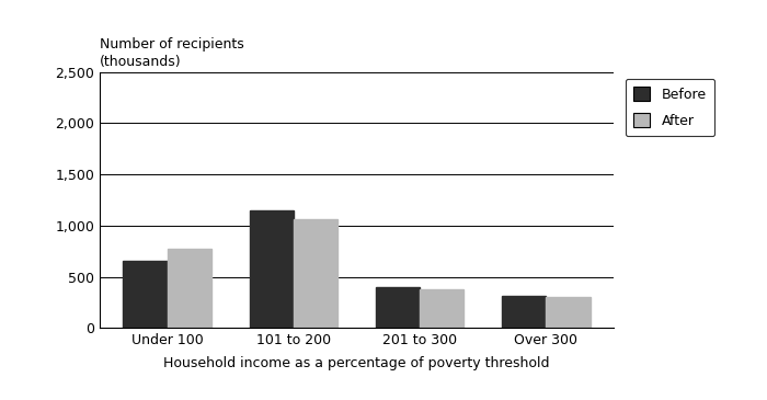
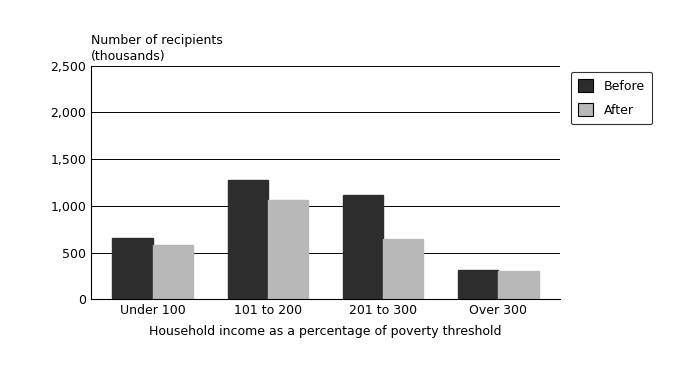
After/Under 100: 780 -> 580
Before/101 to 200: 1,150 -> 1,280
Before/201 to 300: 400 -> 1,120
After/201 to 300: 380 -> 640
